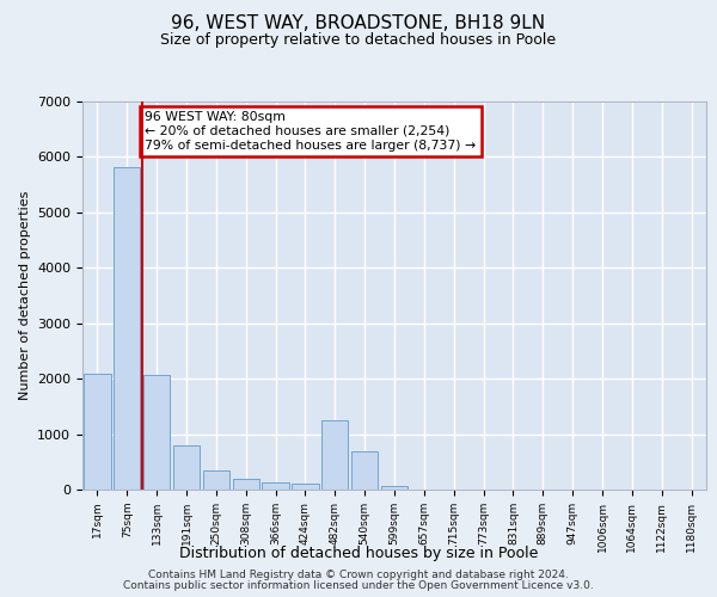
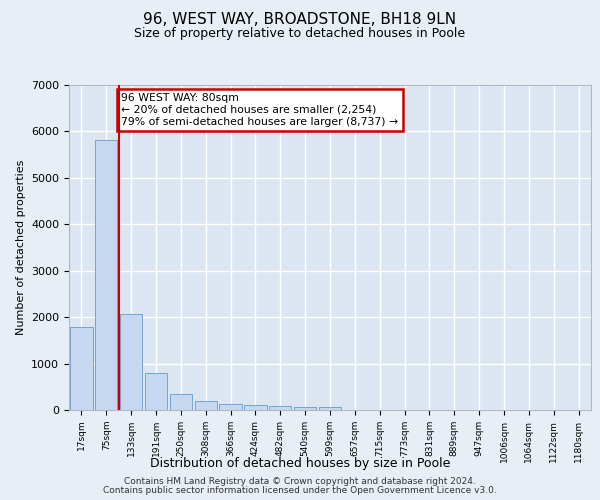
17sqm: 2100 -> 1780
482sqm: 1250 -> 100
540sqm: 700 -> 80
